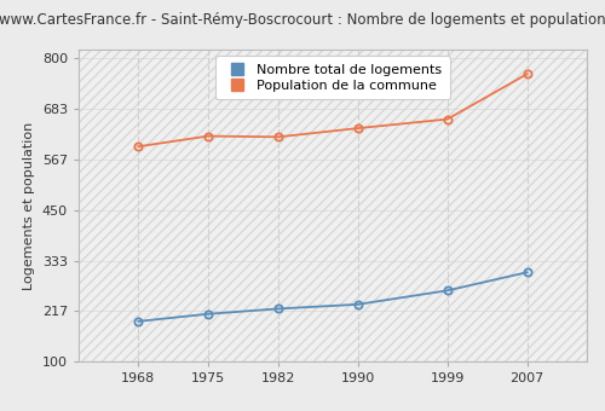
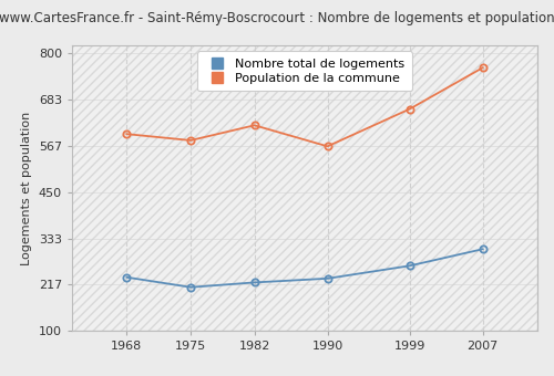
Nombre total de logements/1968: 193 -> 235
Population de la commune/1975: 620 -> 580
Population de la commune/1990: 638 -> 565
